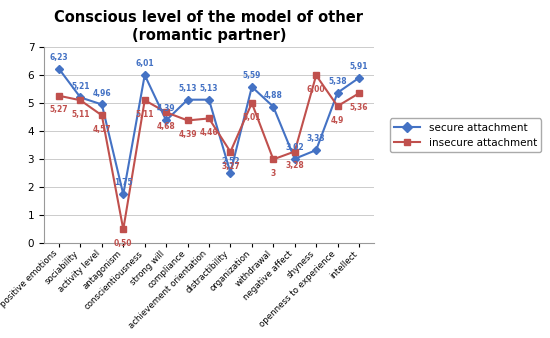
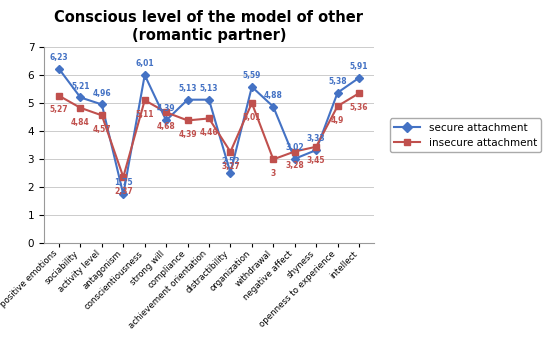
insecure attachment/sociability: 5,11 -> 4,84
insecure attachment/antagonism: 0,50 -> 2,37
insecure attachment/shyness: 6,00 -> 3,45
